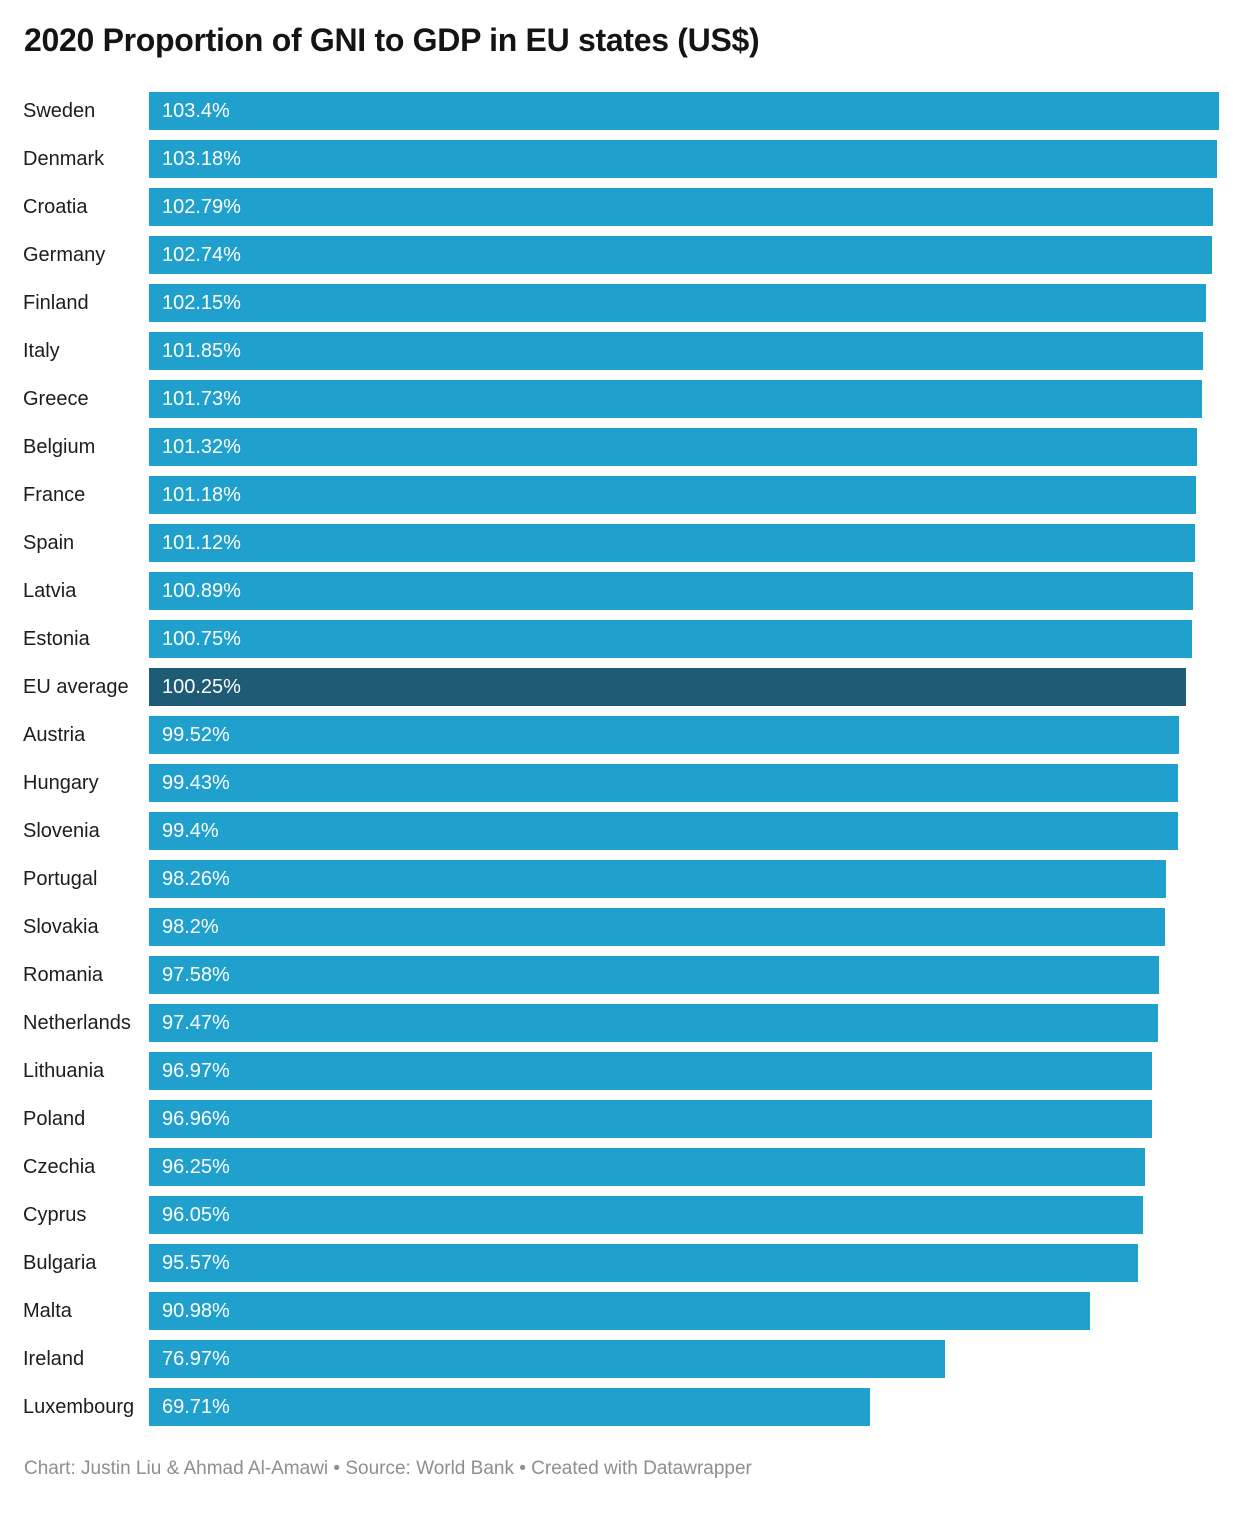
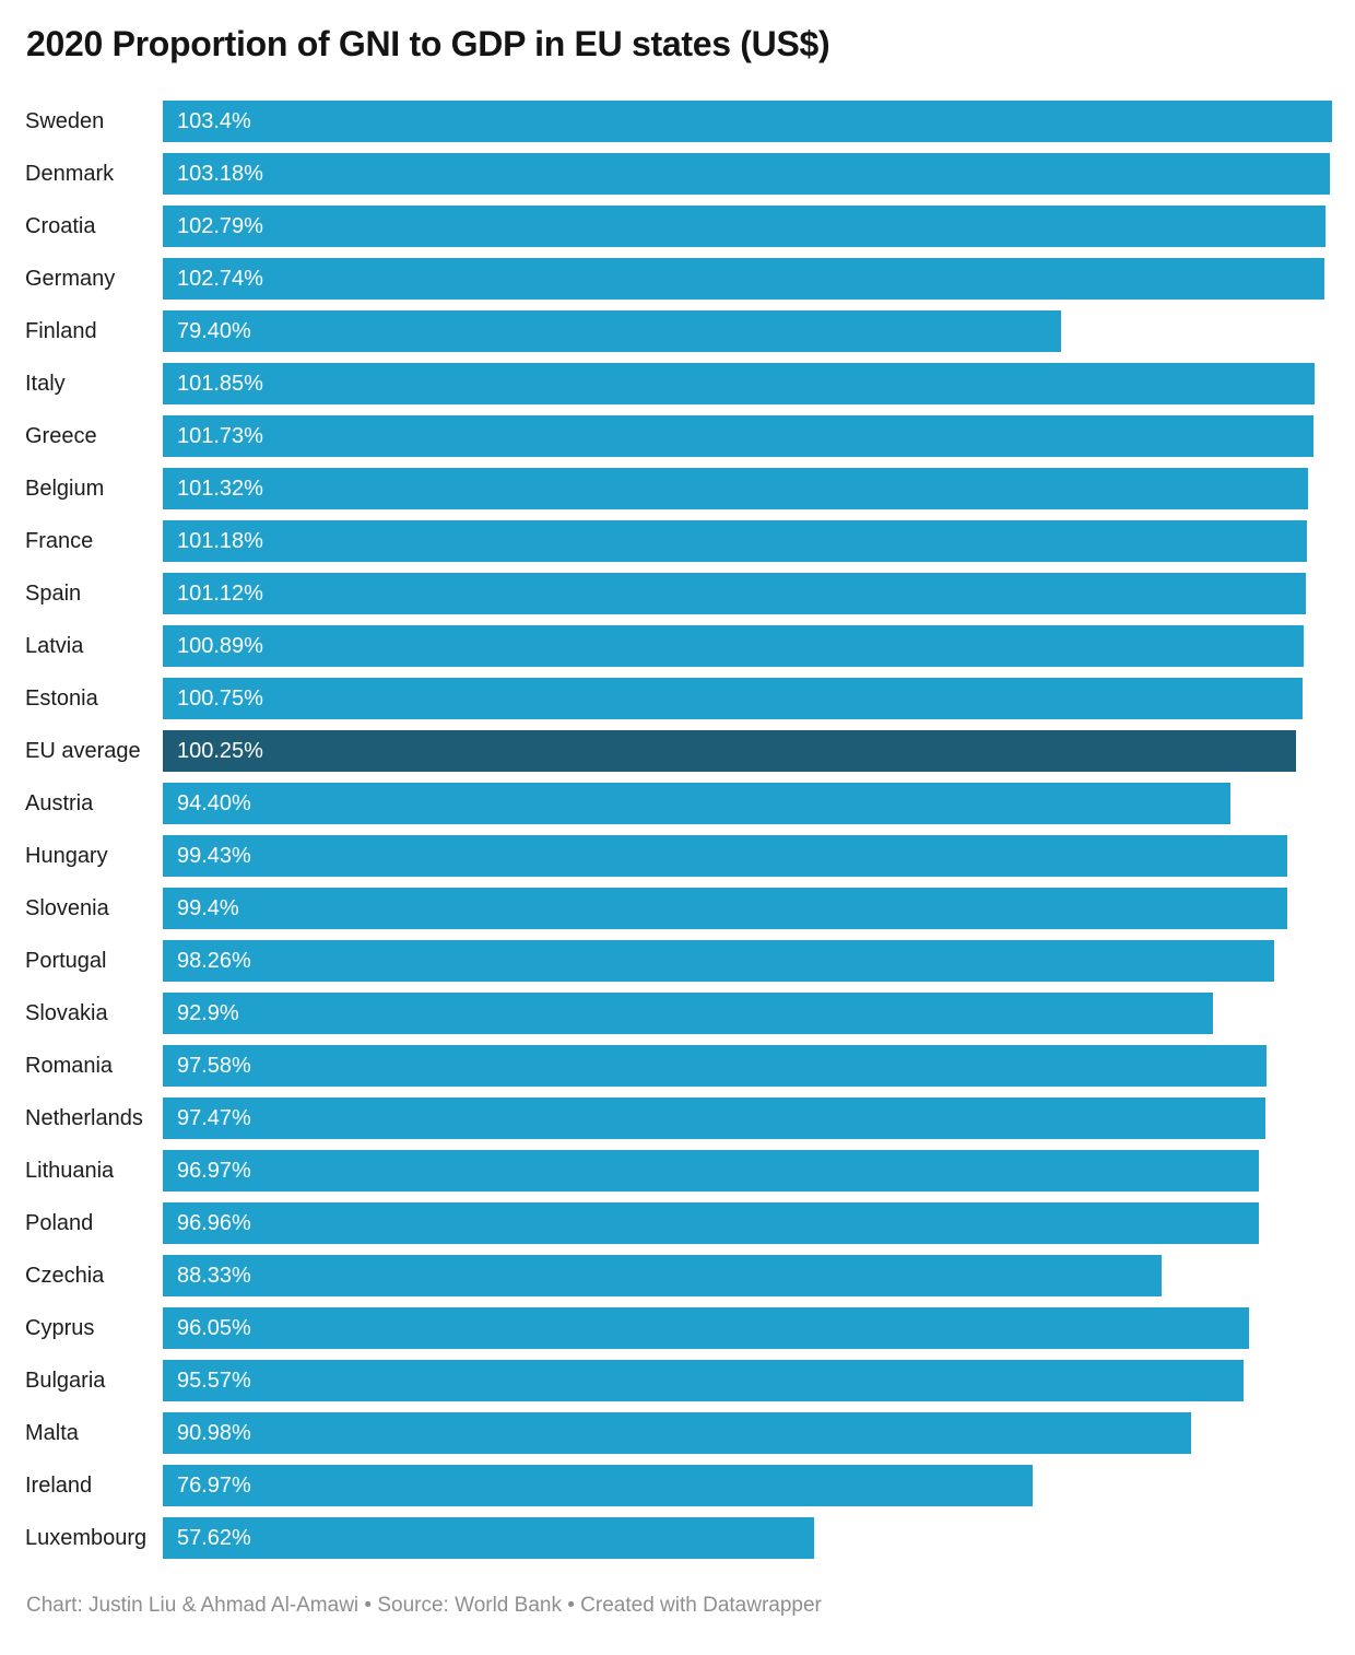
Finland: 102.15% -> 79.40%
Austria: 99.52% -> 94.40%
Slovakia: 98.2% -> 92.9%
Czechia: 96.25% -> 88.33%
Luxembourg: 69.71% -> 57.62%
